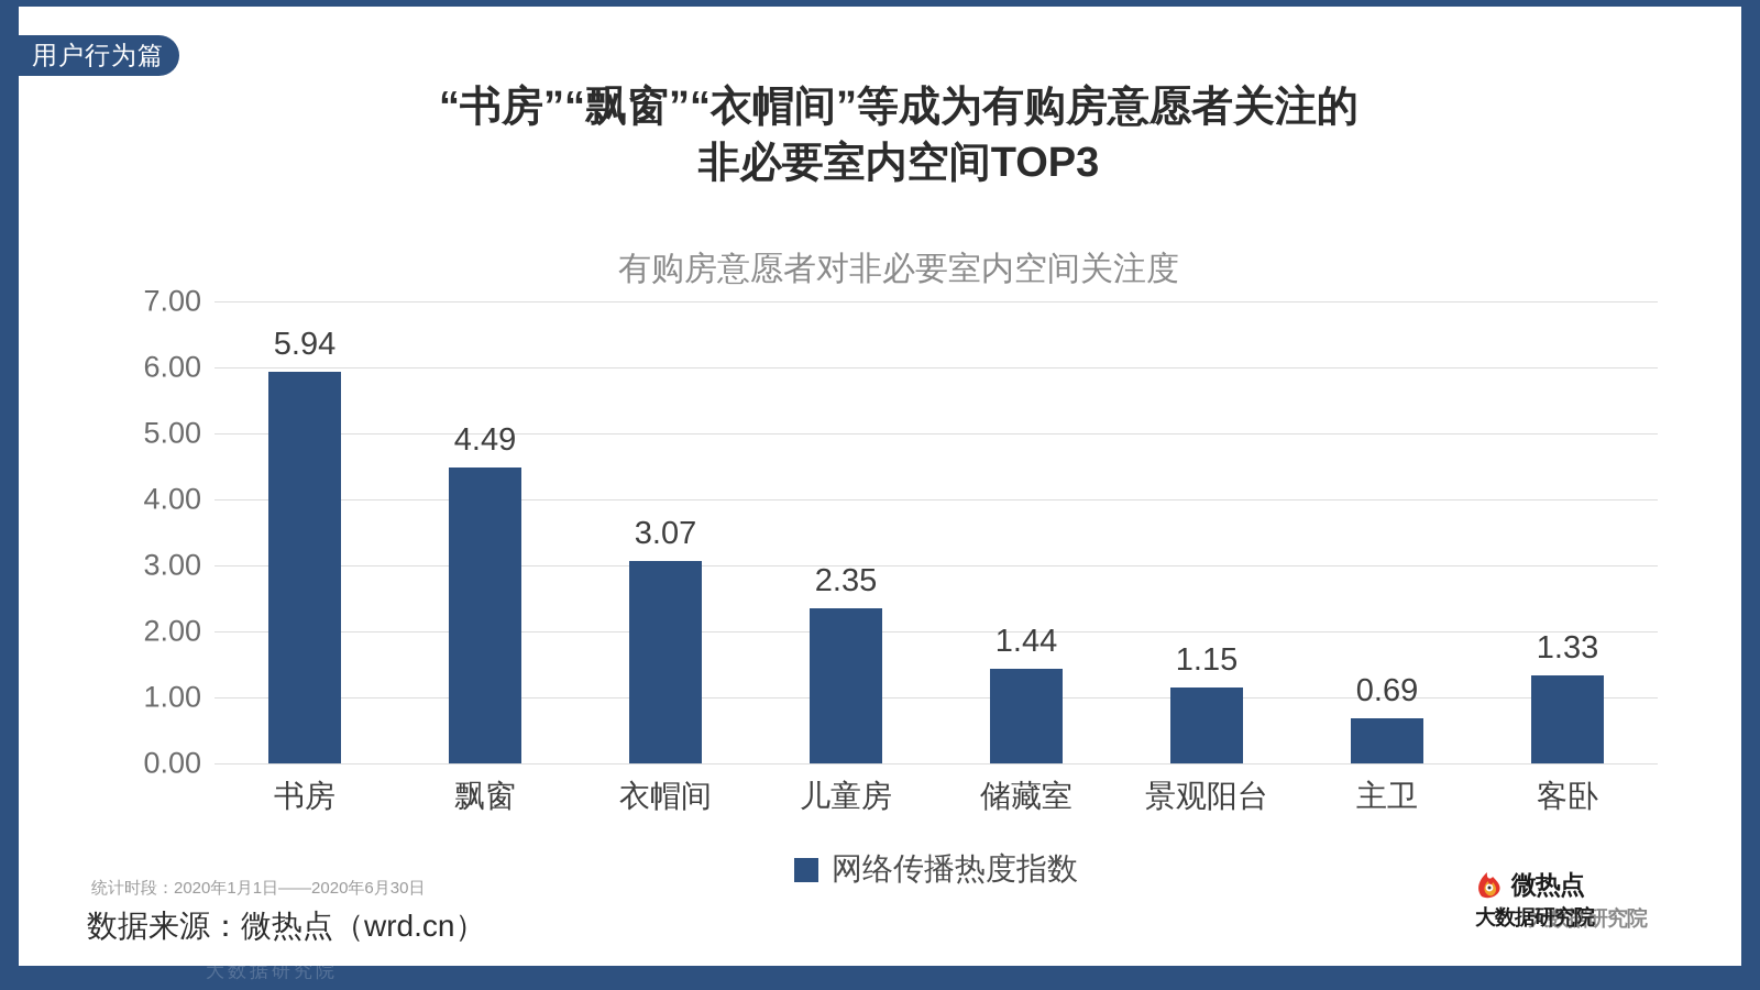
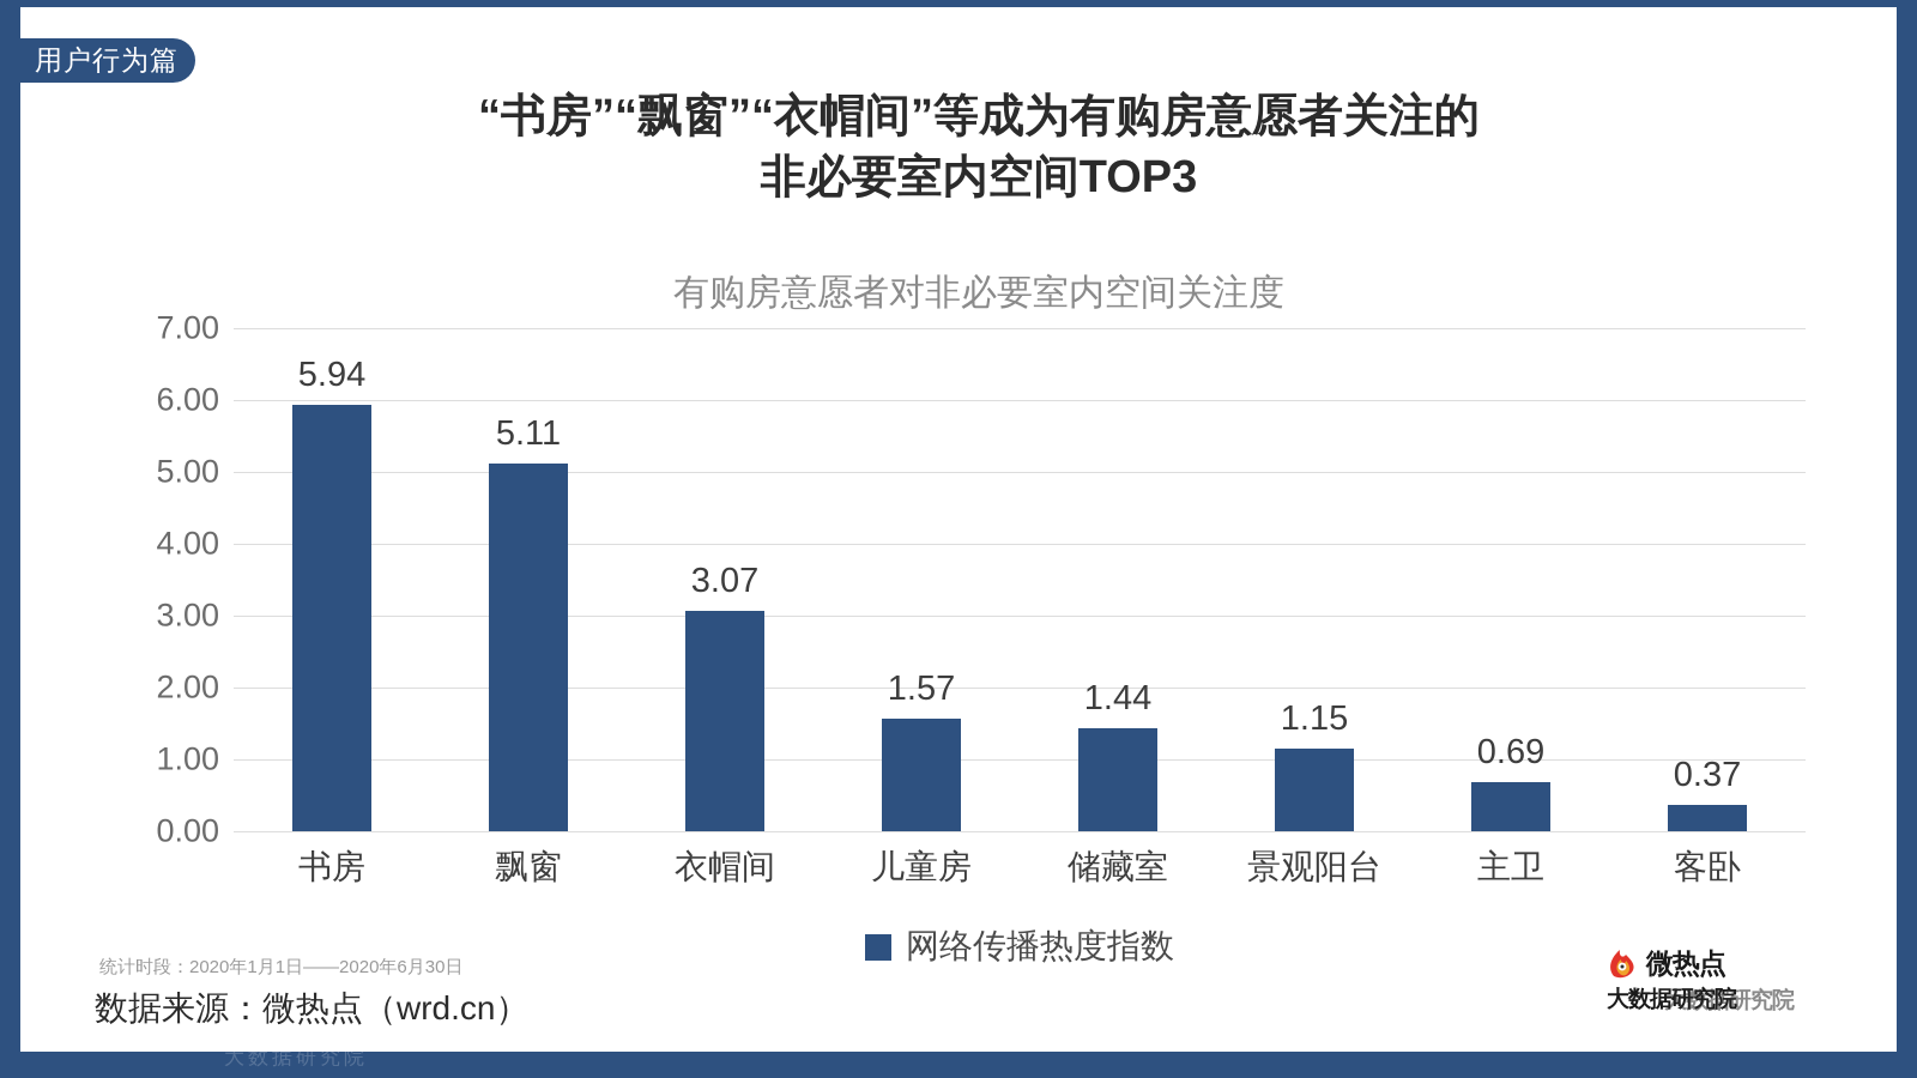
飘窗: 4.49 -> 5.11
儿童房: 2.35 -> 1.57
客卧: 1.33 -> 0.37
